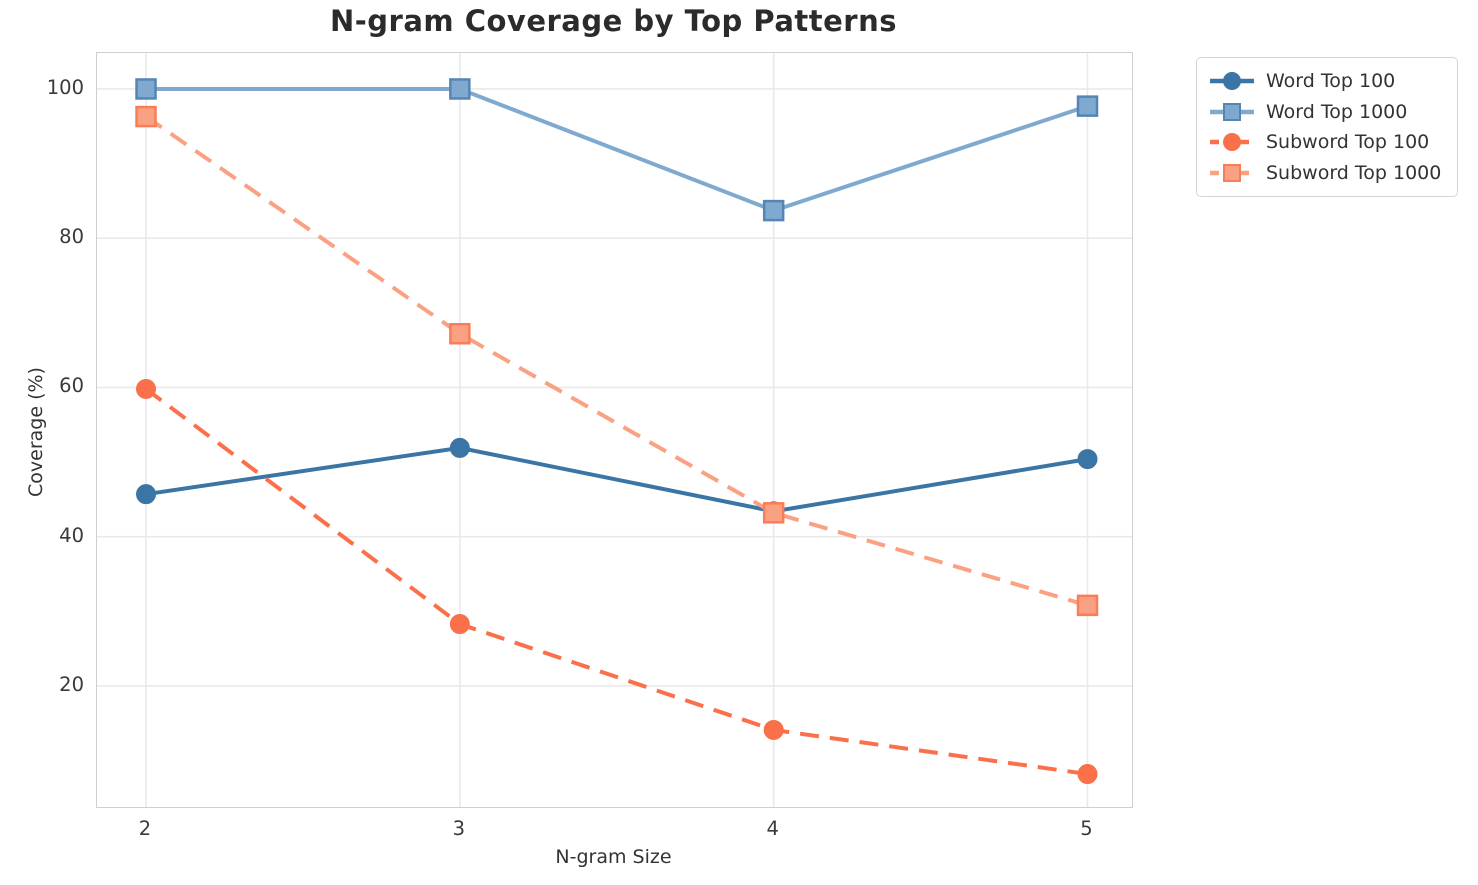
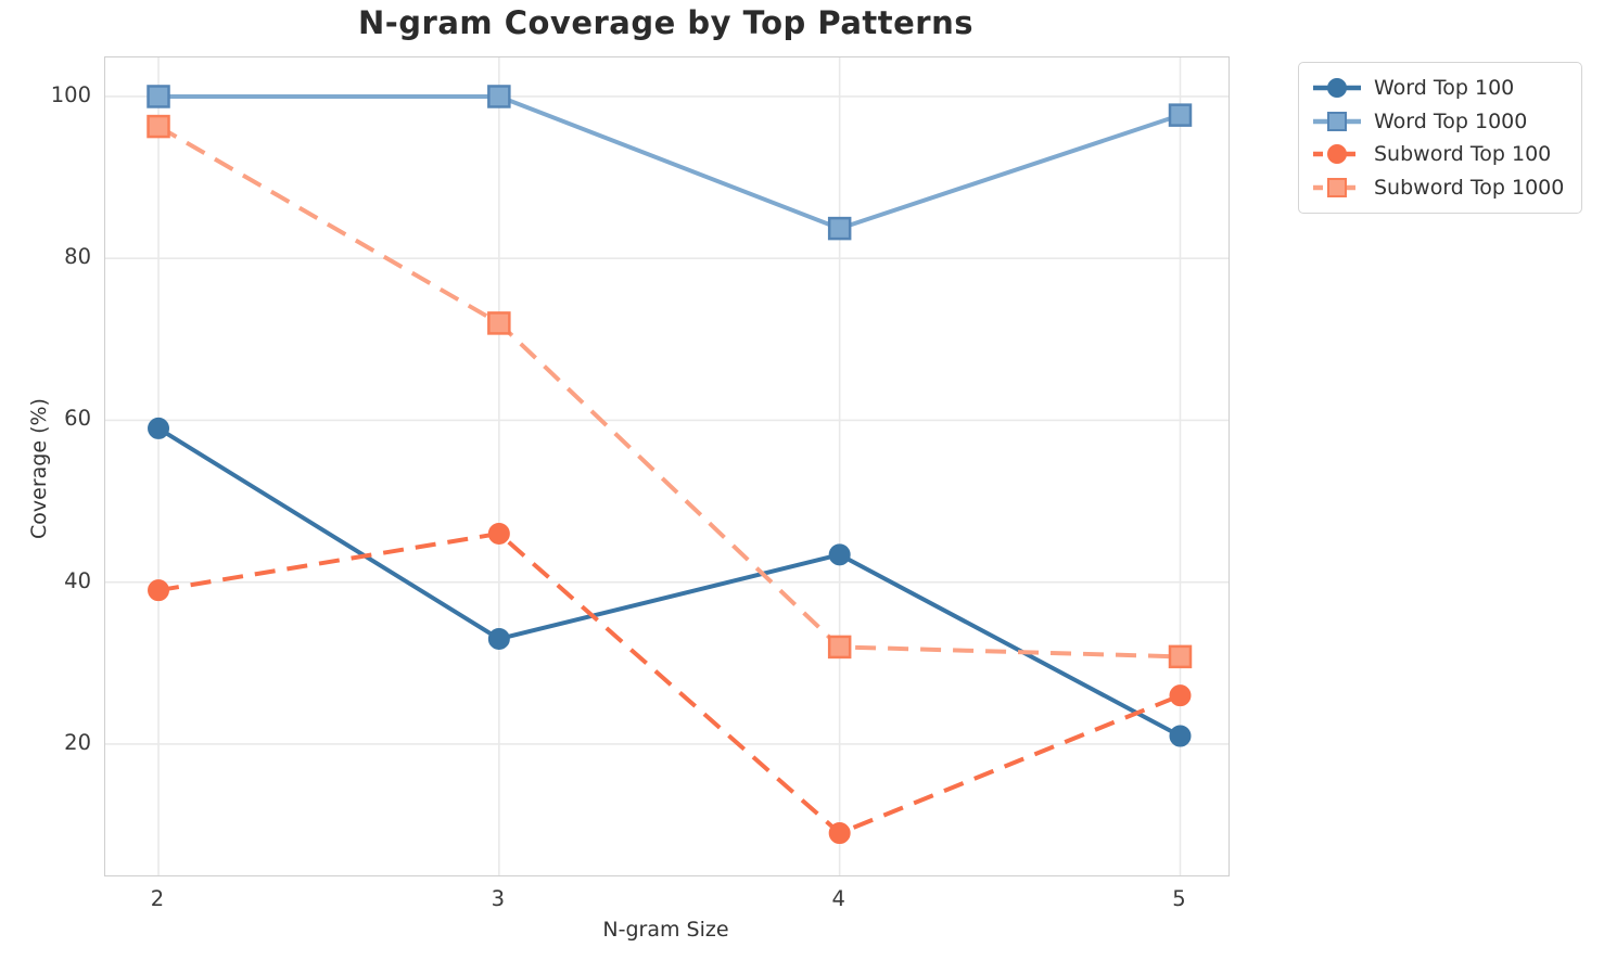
Word Top 100/2: 46 -> 59
Subword Top 100/2: 60 -> 39
Word Top 100/3: 52 -> 33
Subword Top 100/3: 28 -> 46
Subword Top 1000/3: 67 -> 72
Subword Top 100/4: 14 -> 9
Subword Top 1000/4: 43 -> 32
Word Top 100/5: 50 -> 21
Subword Top 100/5: 8 -> 26
